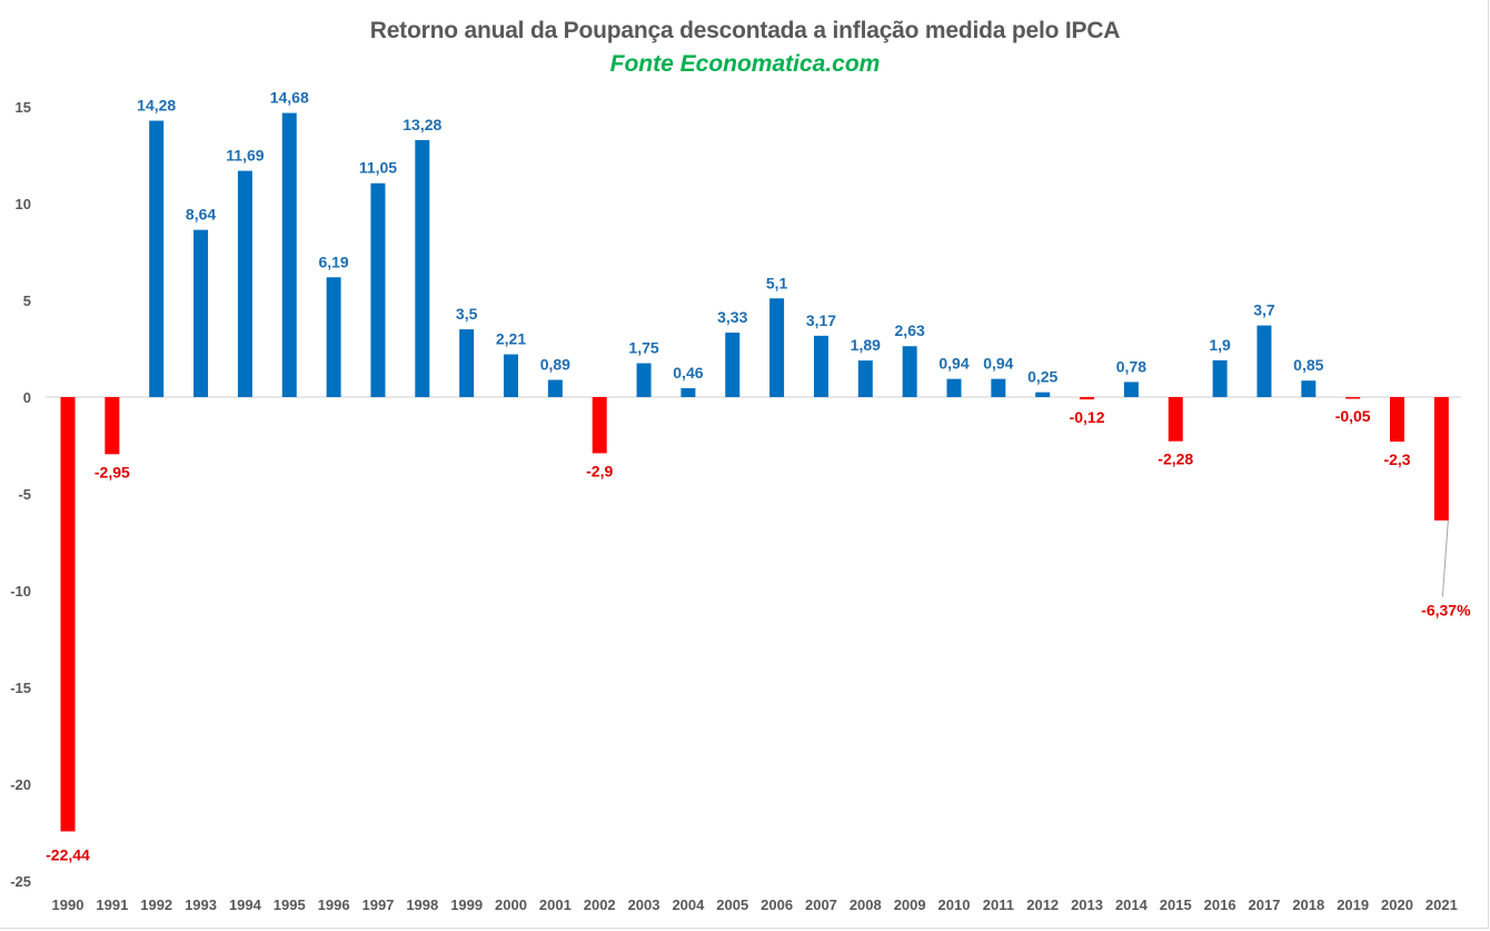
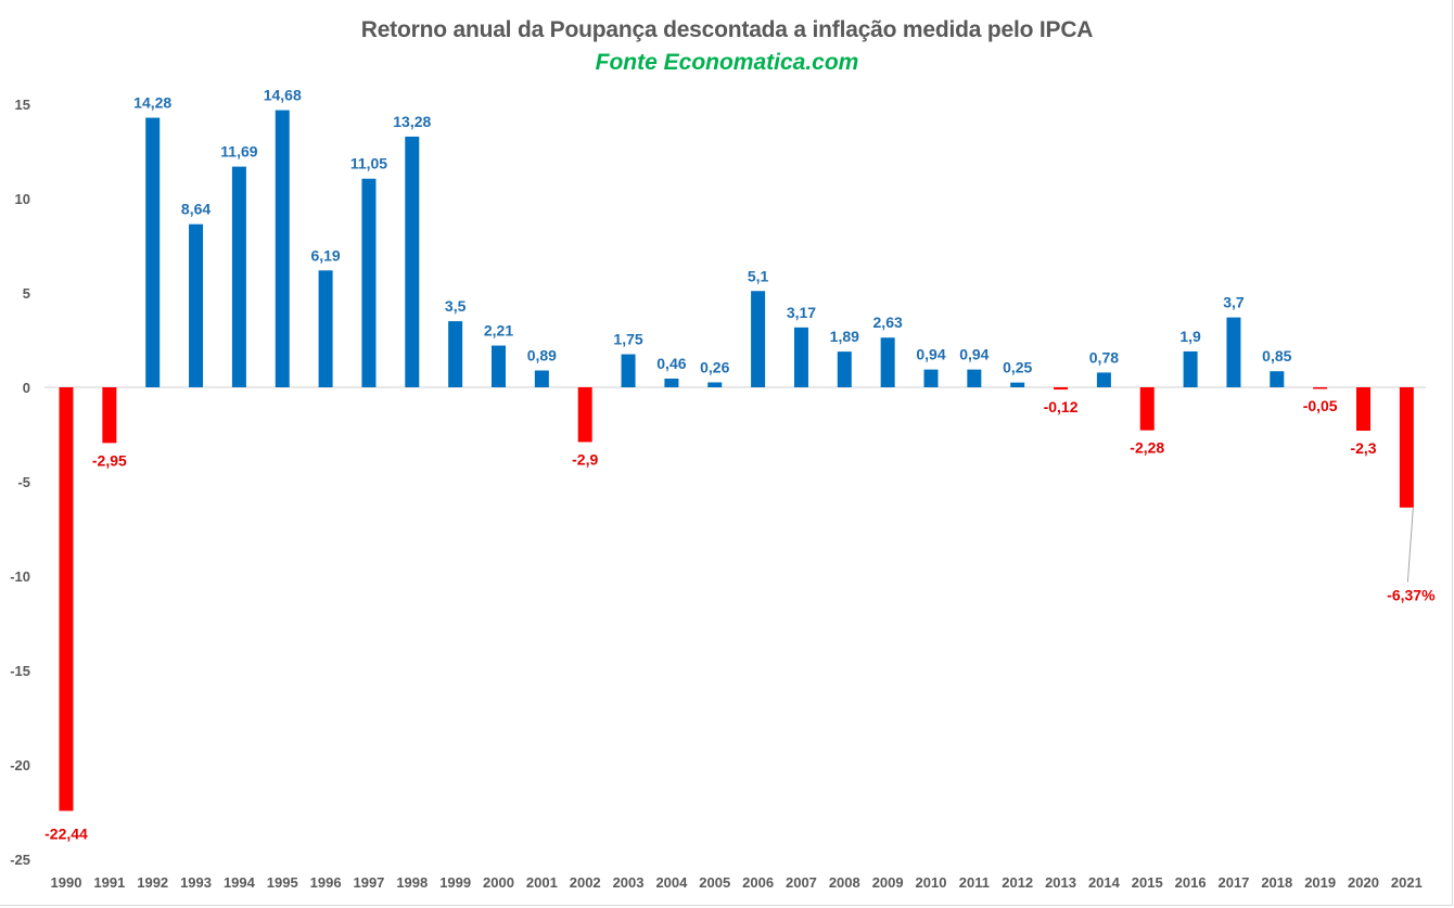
2005: 3,33 -> 0,26
